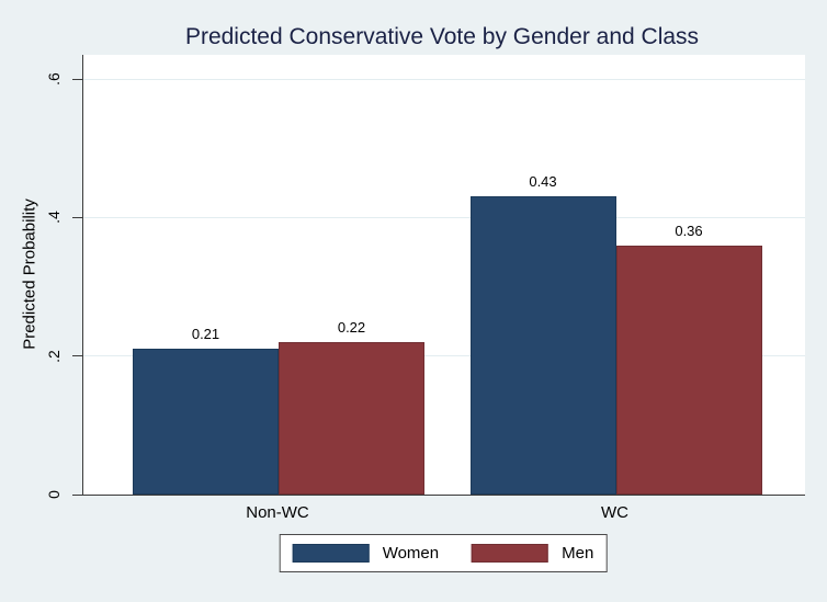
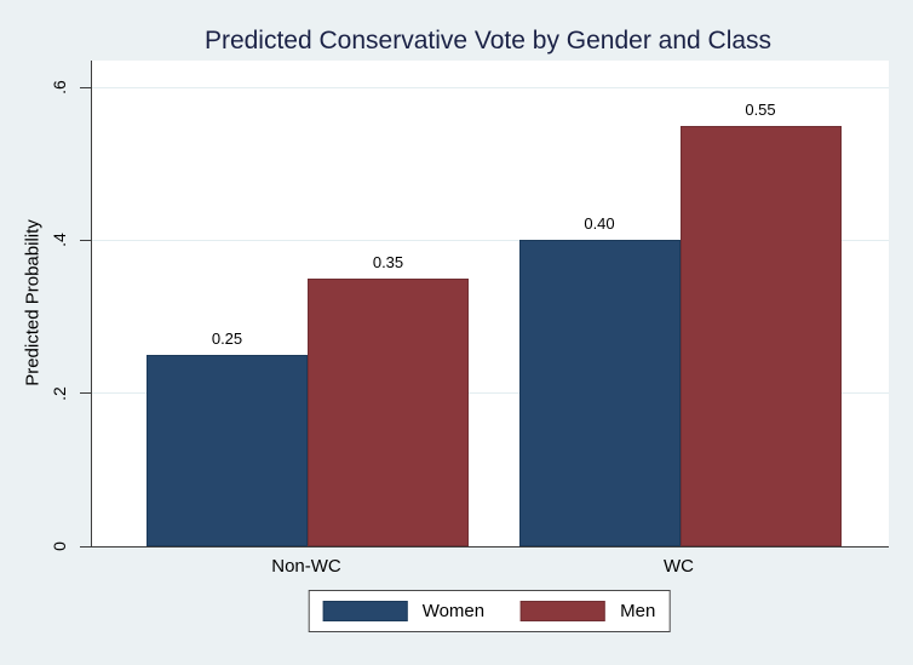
Women/Non-WC: 0.21 -> 0.25
Men/Non-WC: 0.22 -> 0.35
Women/WC: 0.43 -> 0.40
Men/WC: 0.36 -> 0.55
